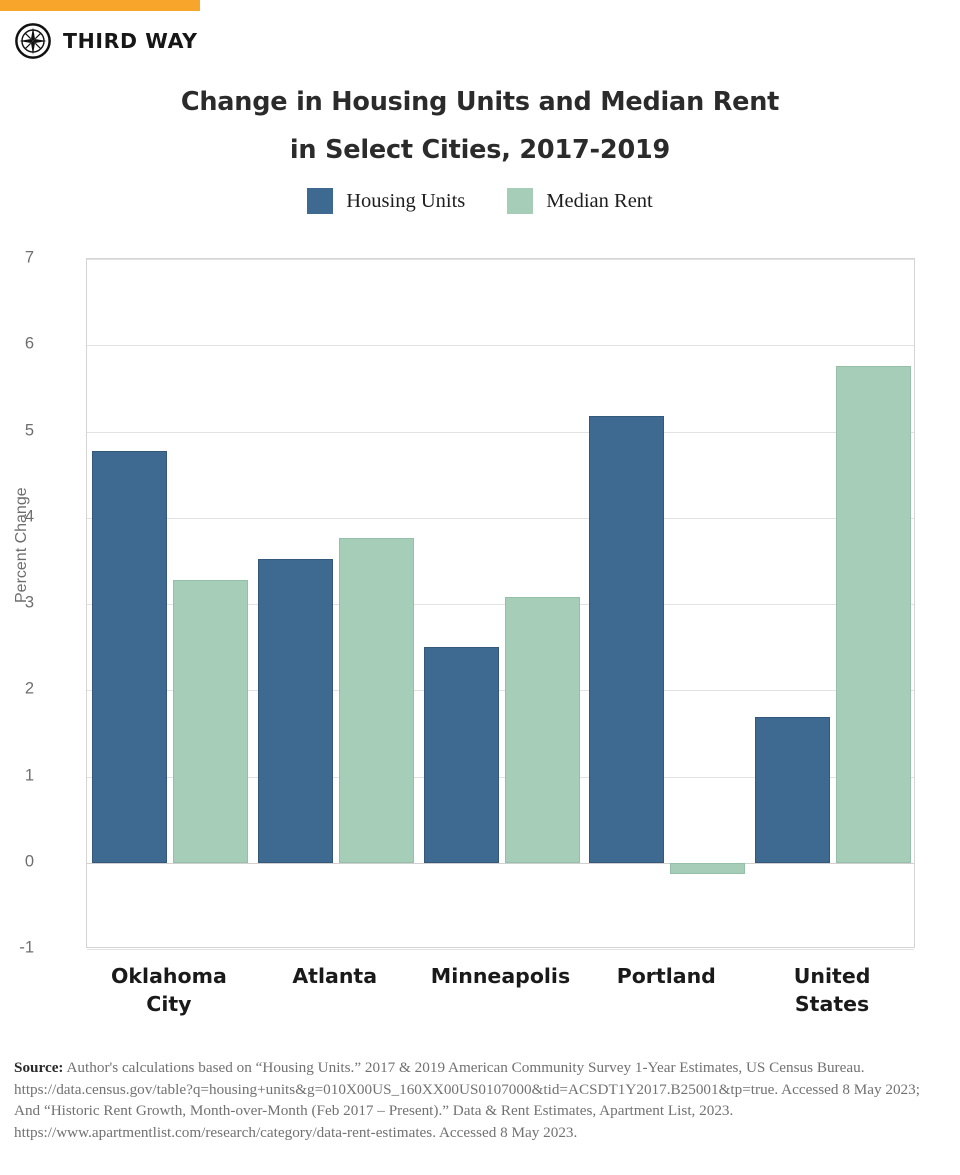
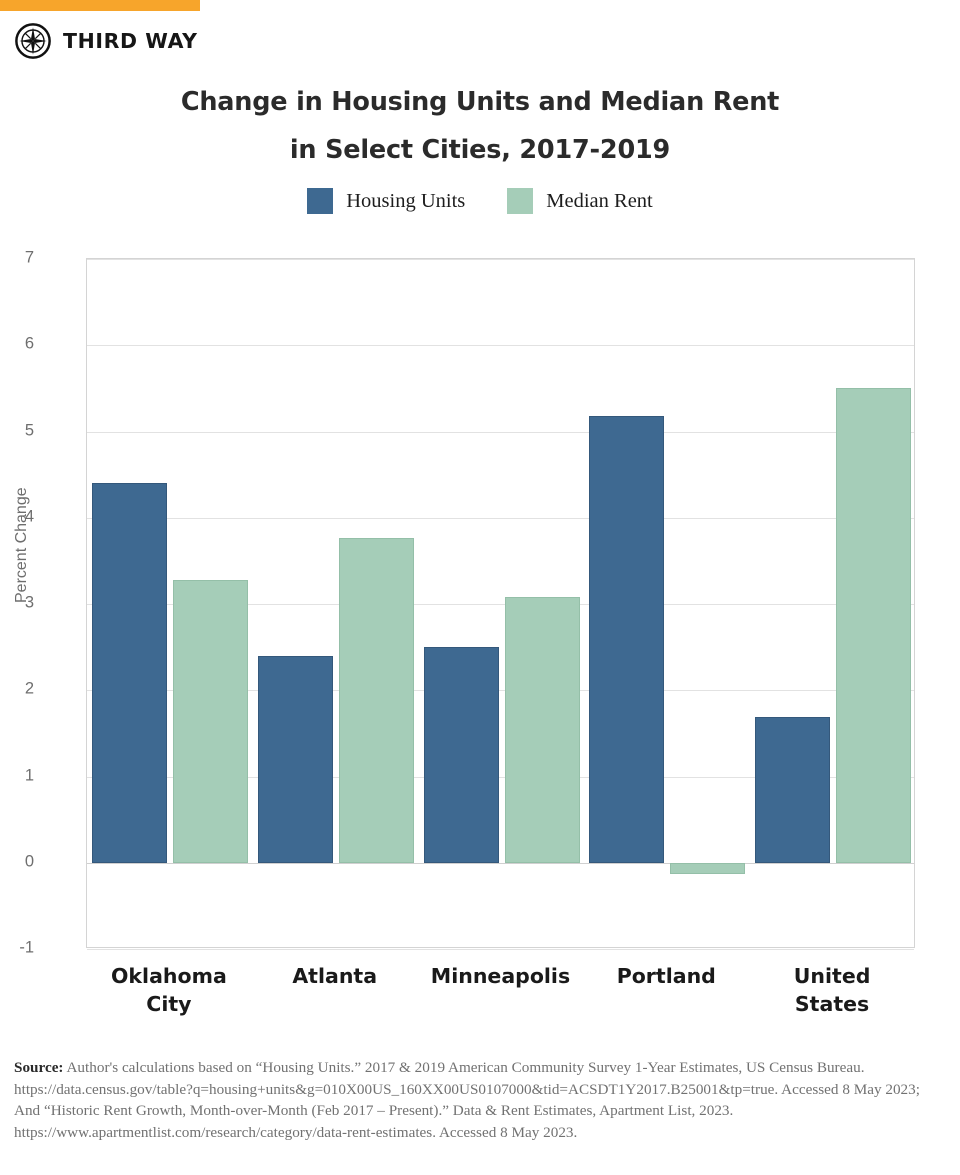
Housing Units/Oklahoma City: 4.8 -> 4.4
Housing Units/Atlanta: 3.5 -> 2.4
Median Rent/United States: 5.8 -> 5.5
